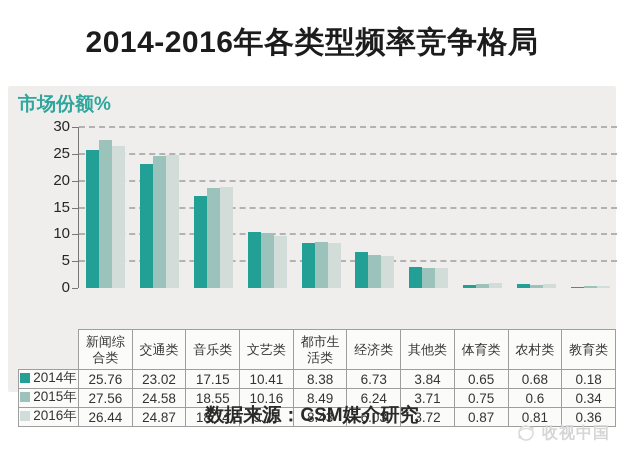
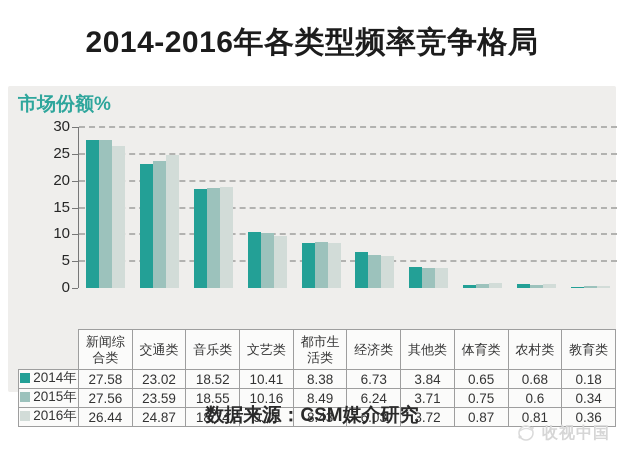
2014年/新闻综合类: 25.76 -> 27.58
2015年/交通类: 24.58 -> 23.59
2014年/音乐类: 17.15 -> 18.52
